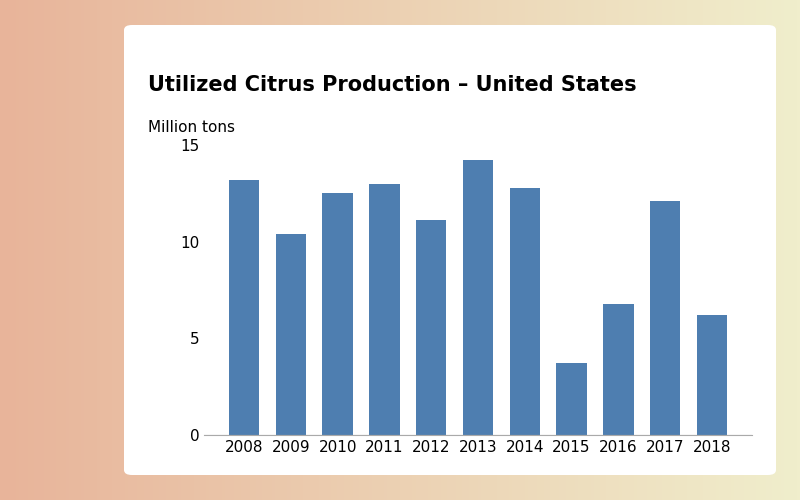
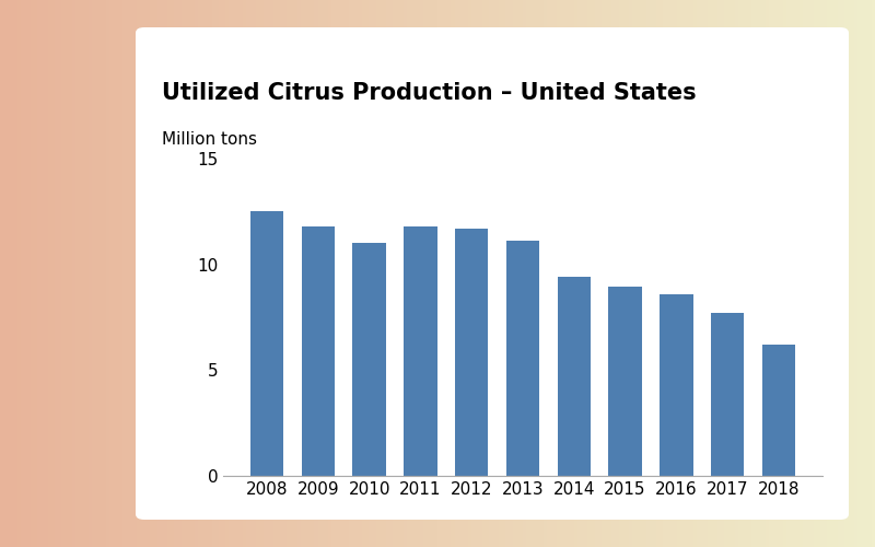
2008: 13.2 -> 12.5
2009: 10.4 -> 11.8
2010: 12.5 -> 11.0
2011: 13.0 -> 11.8
2012: 11.1 -> 11.7
2013: 14.2 -> 11.1
2014: 12.8 -> 9.4
2015: 3.7 -> 8.9
2016: 6.8 -> 8.6
2017: 12.1 -> 7.7
